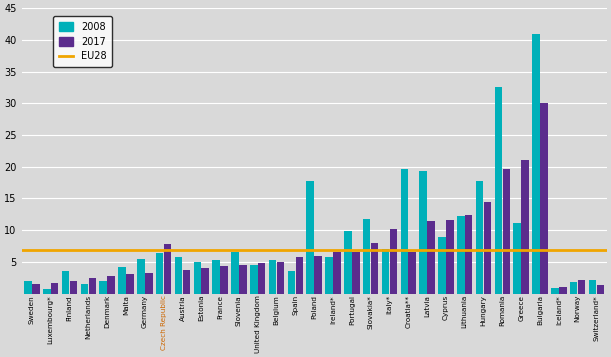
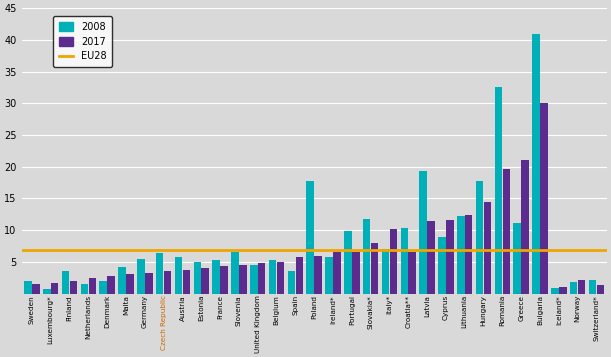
2017/Czech Republic: 7.8 -> 3.6
2008/Croatia**: 19.6 -> 10.3
